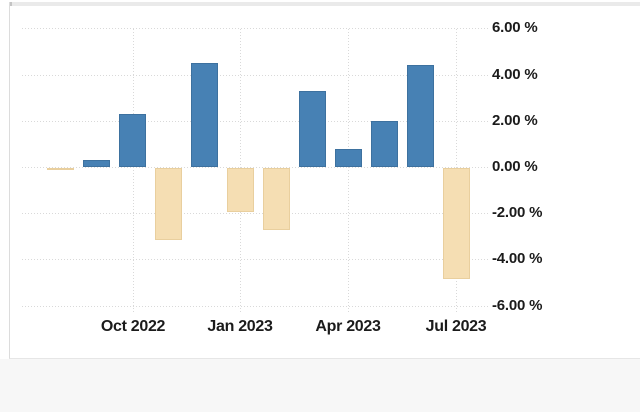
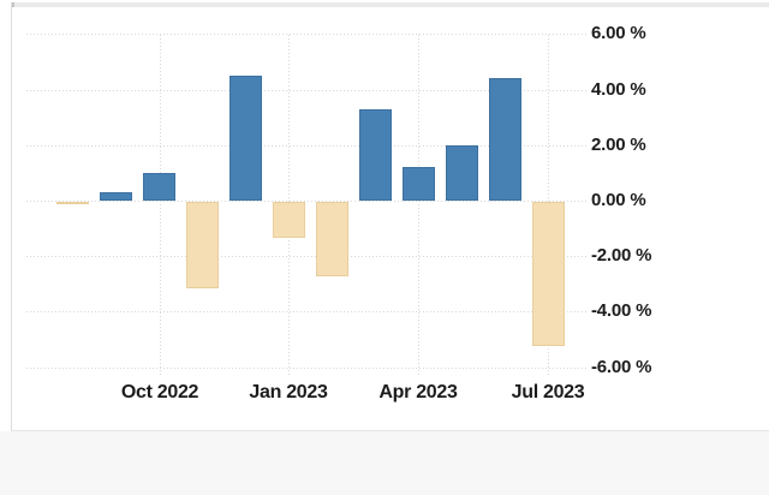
Oct 2022: 2.3% -> 1.0%
Jan 2023: -1.9% -> -1.3%
Apr 2023: 0.8% -> 1.2%
Jul 2023: -4.8% -> -5.2%
